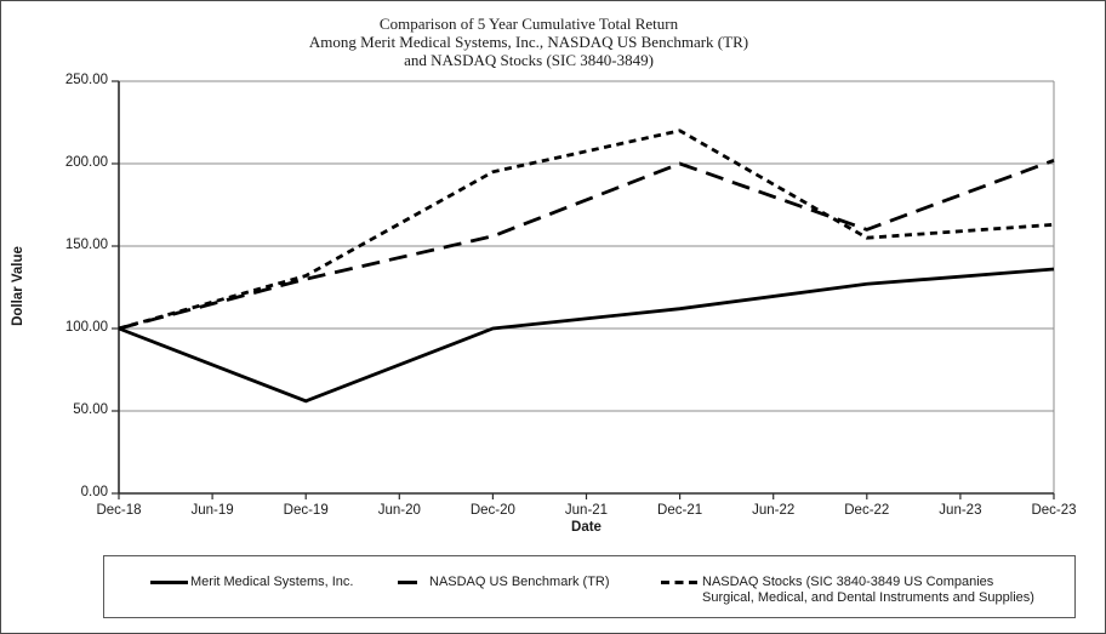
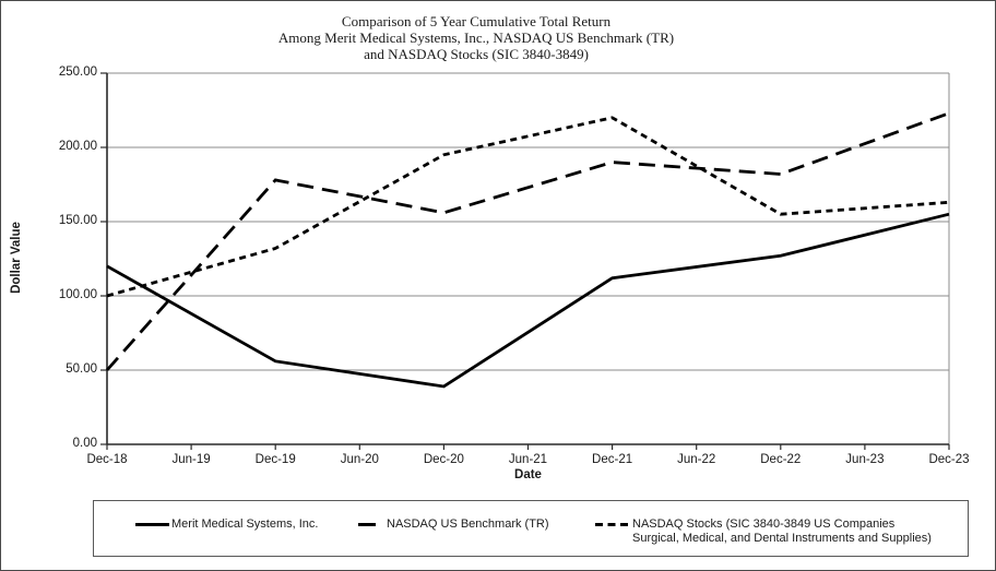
Merit Medical Systems, Inc./Dec-18: 100 -> 120
NASDAQ US Benchmark (TR)/Dec-18: 100 -> 50
NASDAQ US Benchmark (TR)/Dec-19: 130 -> 178
Merit Medical Systems, Inc./Dec-20: 100 -> 39
NASDAQ US Benchmark (TR)/Dec-21: 200 -> 190
NASDAQ US Benchmark (TR)/Dec-22: 160 -> 182
Merit Medical Systems, Inc./Dec-23: 136 -> 155
NASDAQ US Benchmark (TR)/Dec-23: 202 -> 223
